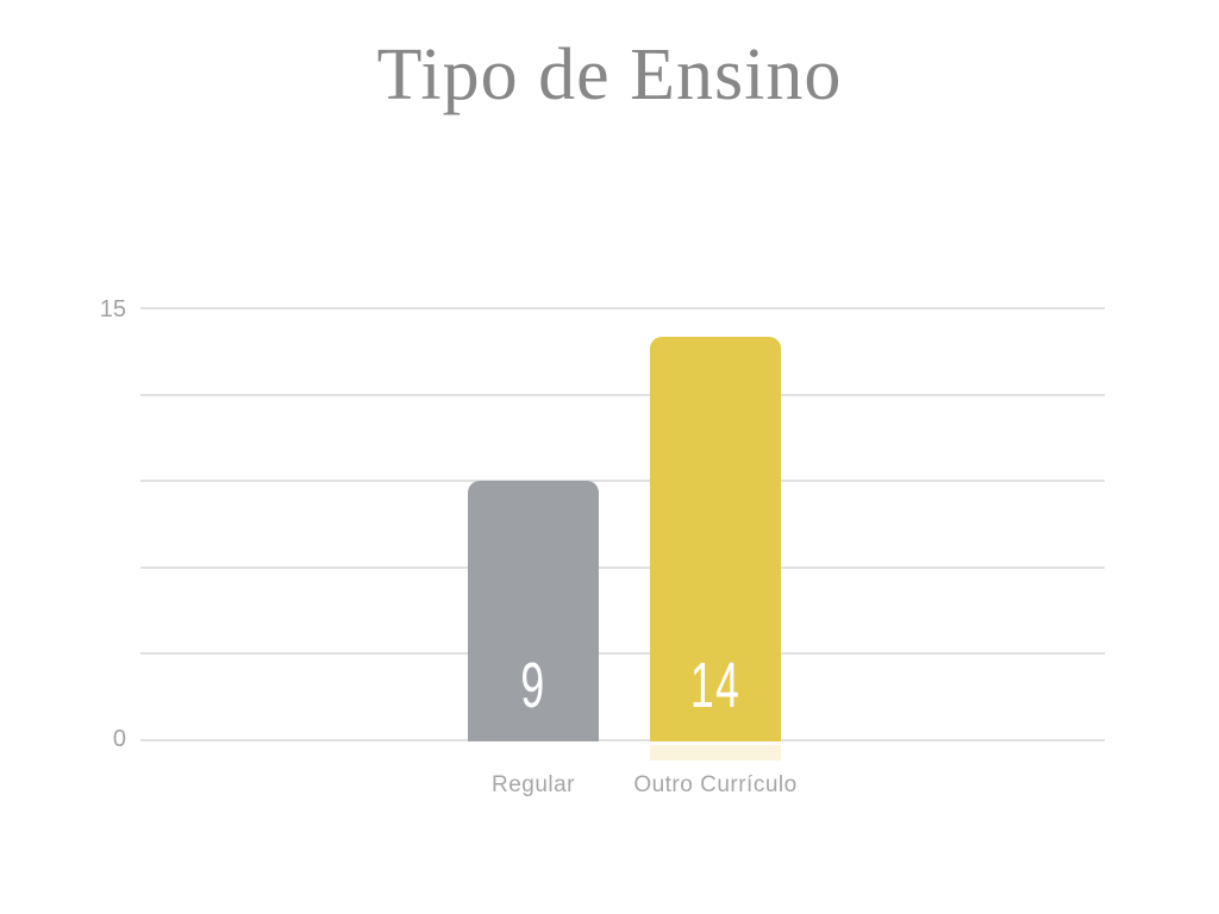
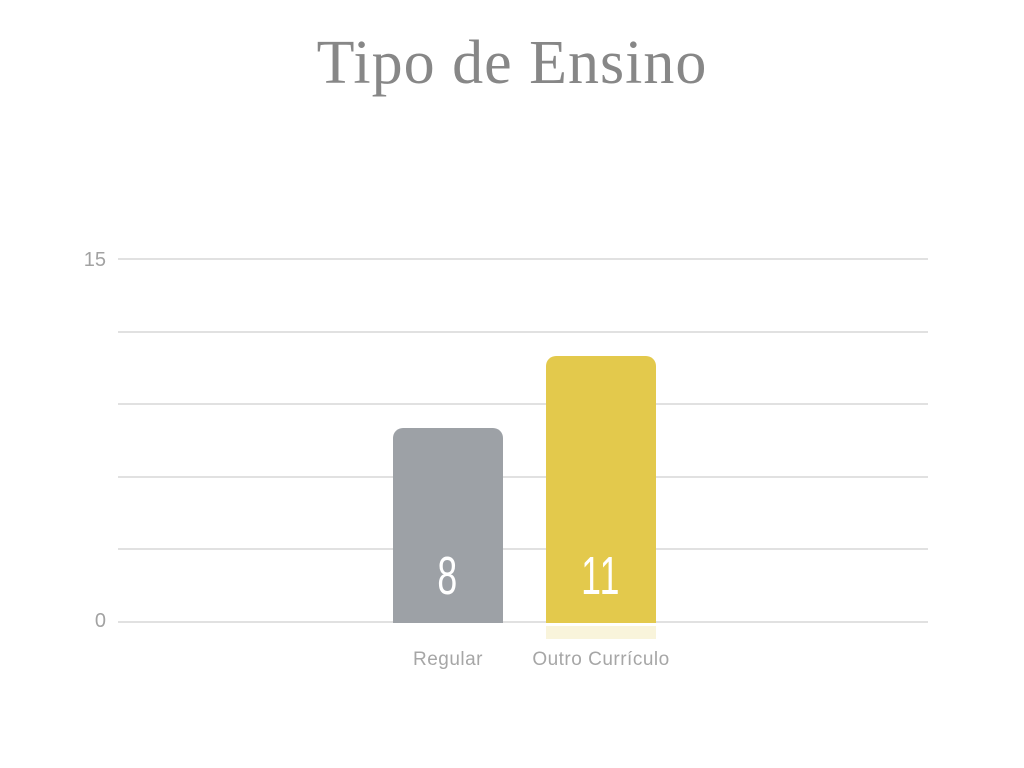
Regular: 9 -> 8
Outro Currículo: 14 -> 11
